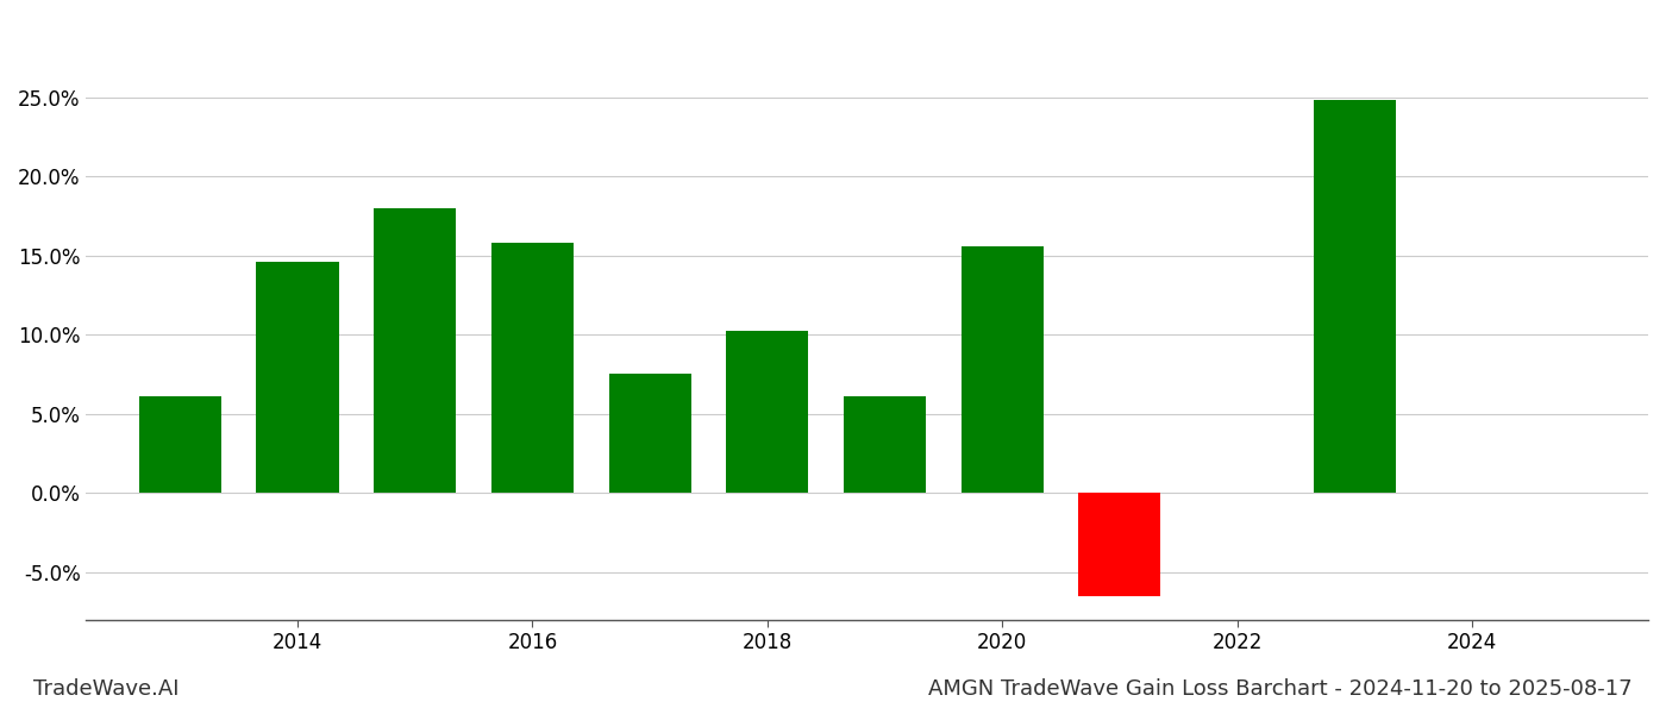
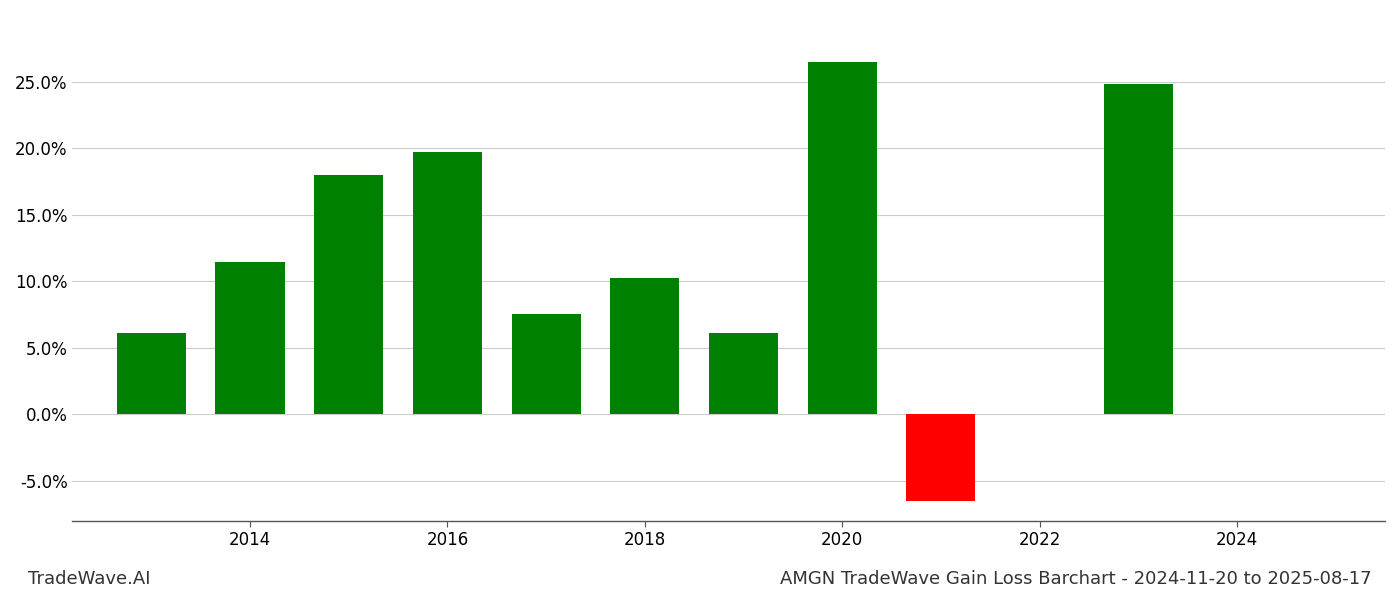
2014: 14.6% -> 11.4%
2016: 15.8% -> 19.7%
2020: 15.6% -> 26.5%
